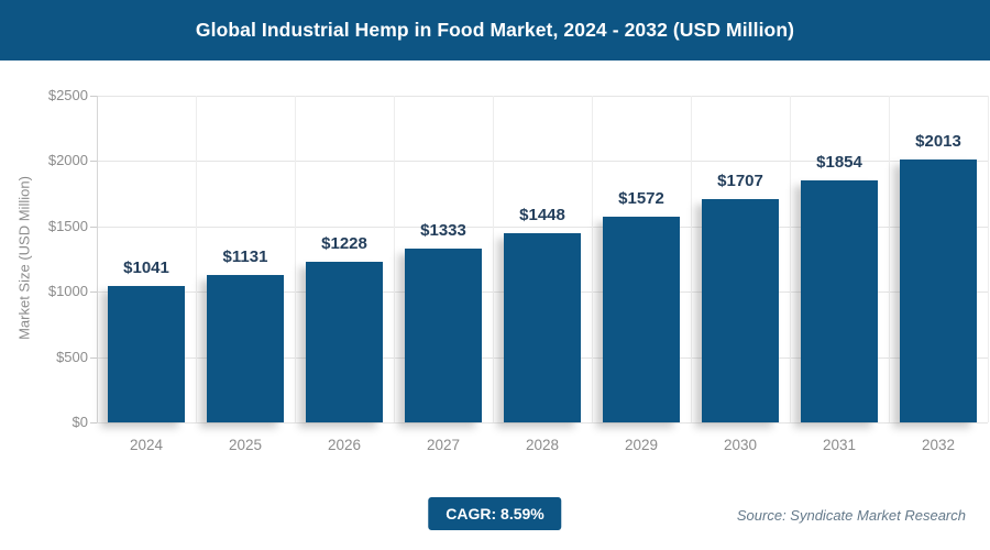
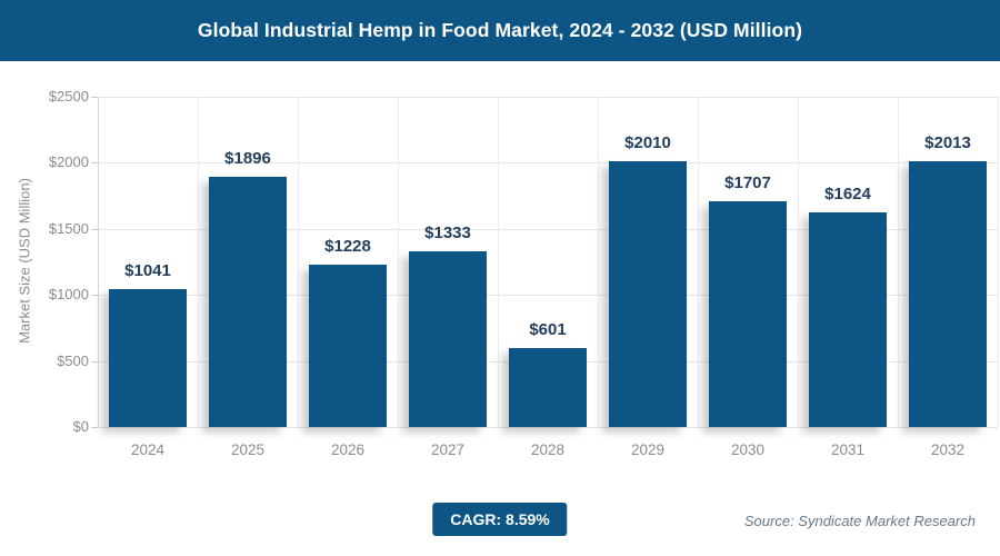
2025: $1131 -> $1896
2028: $1448 -> $601
2029: $1572 -> $2010
2031: $1854 -> $1624
